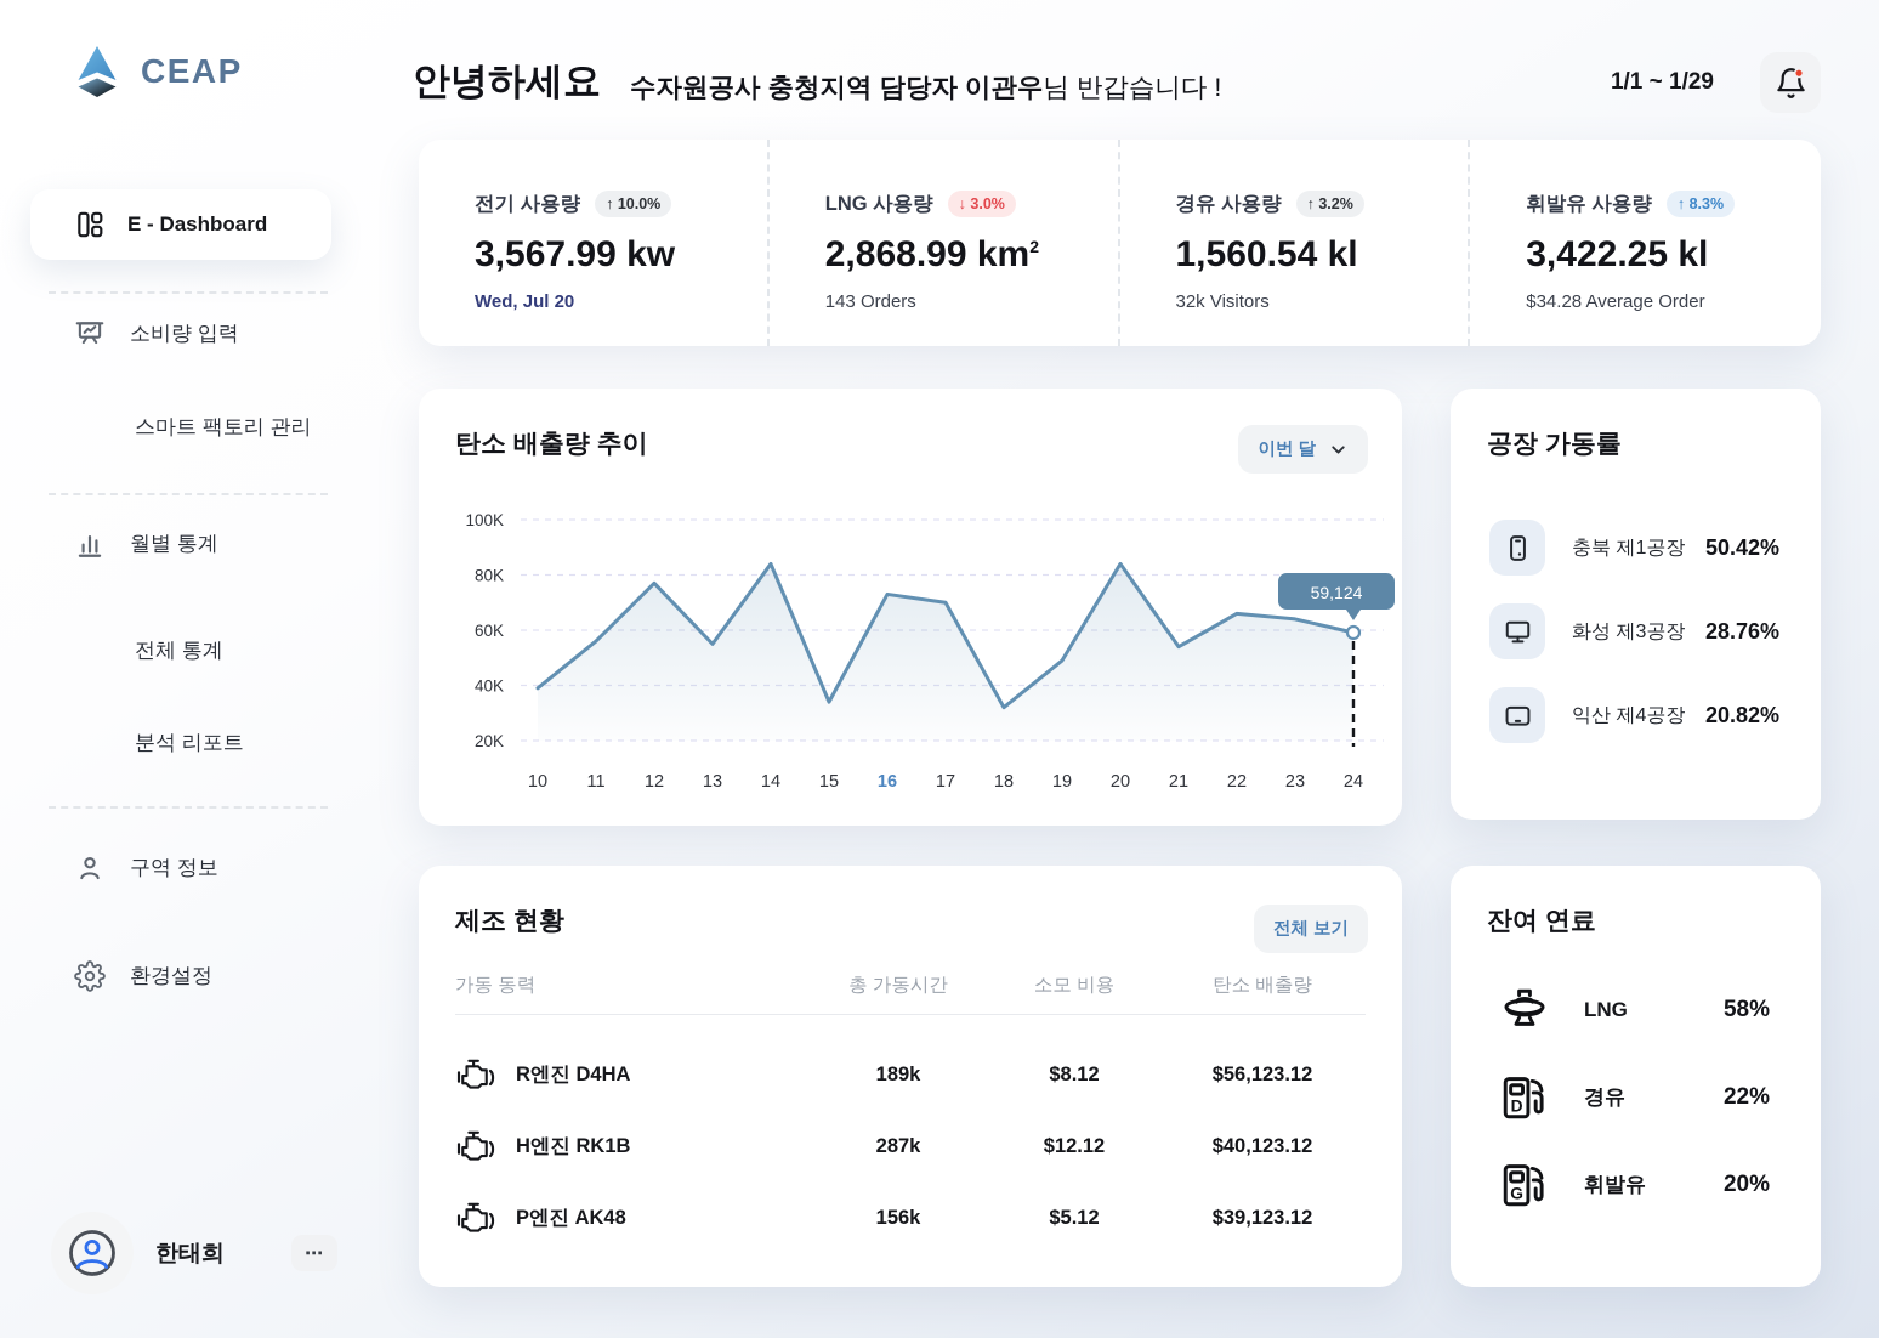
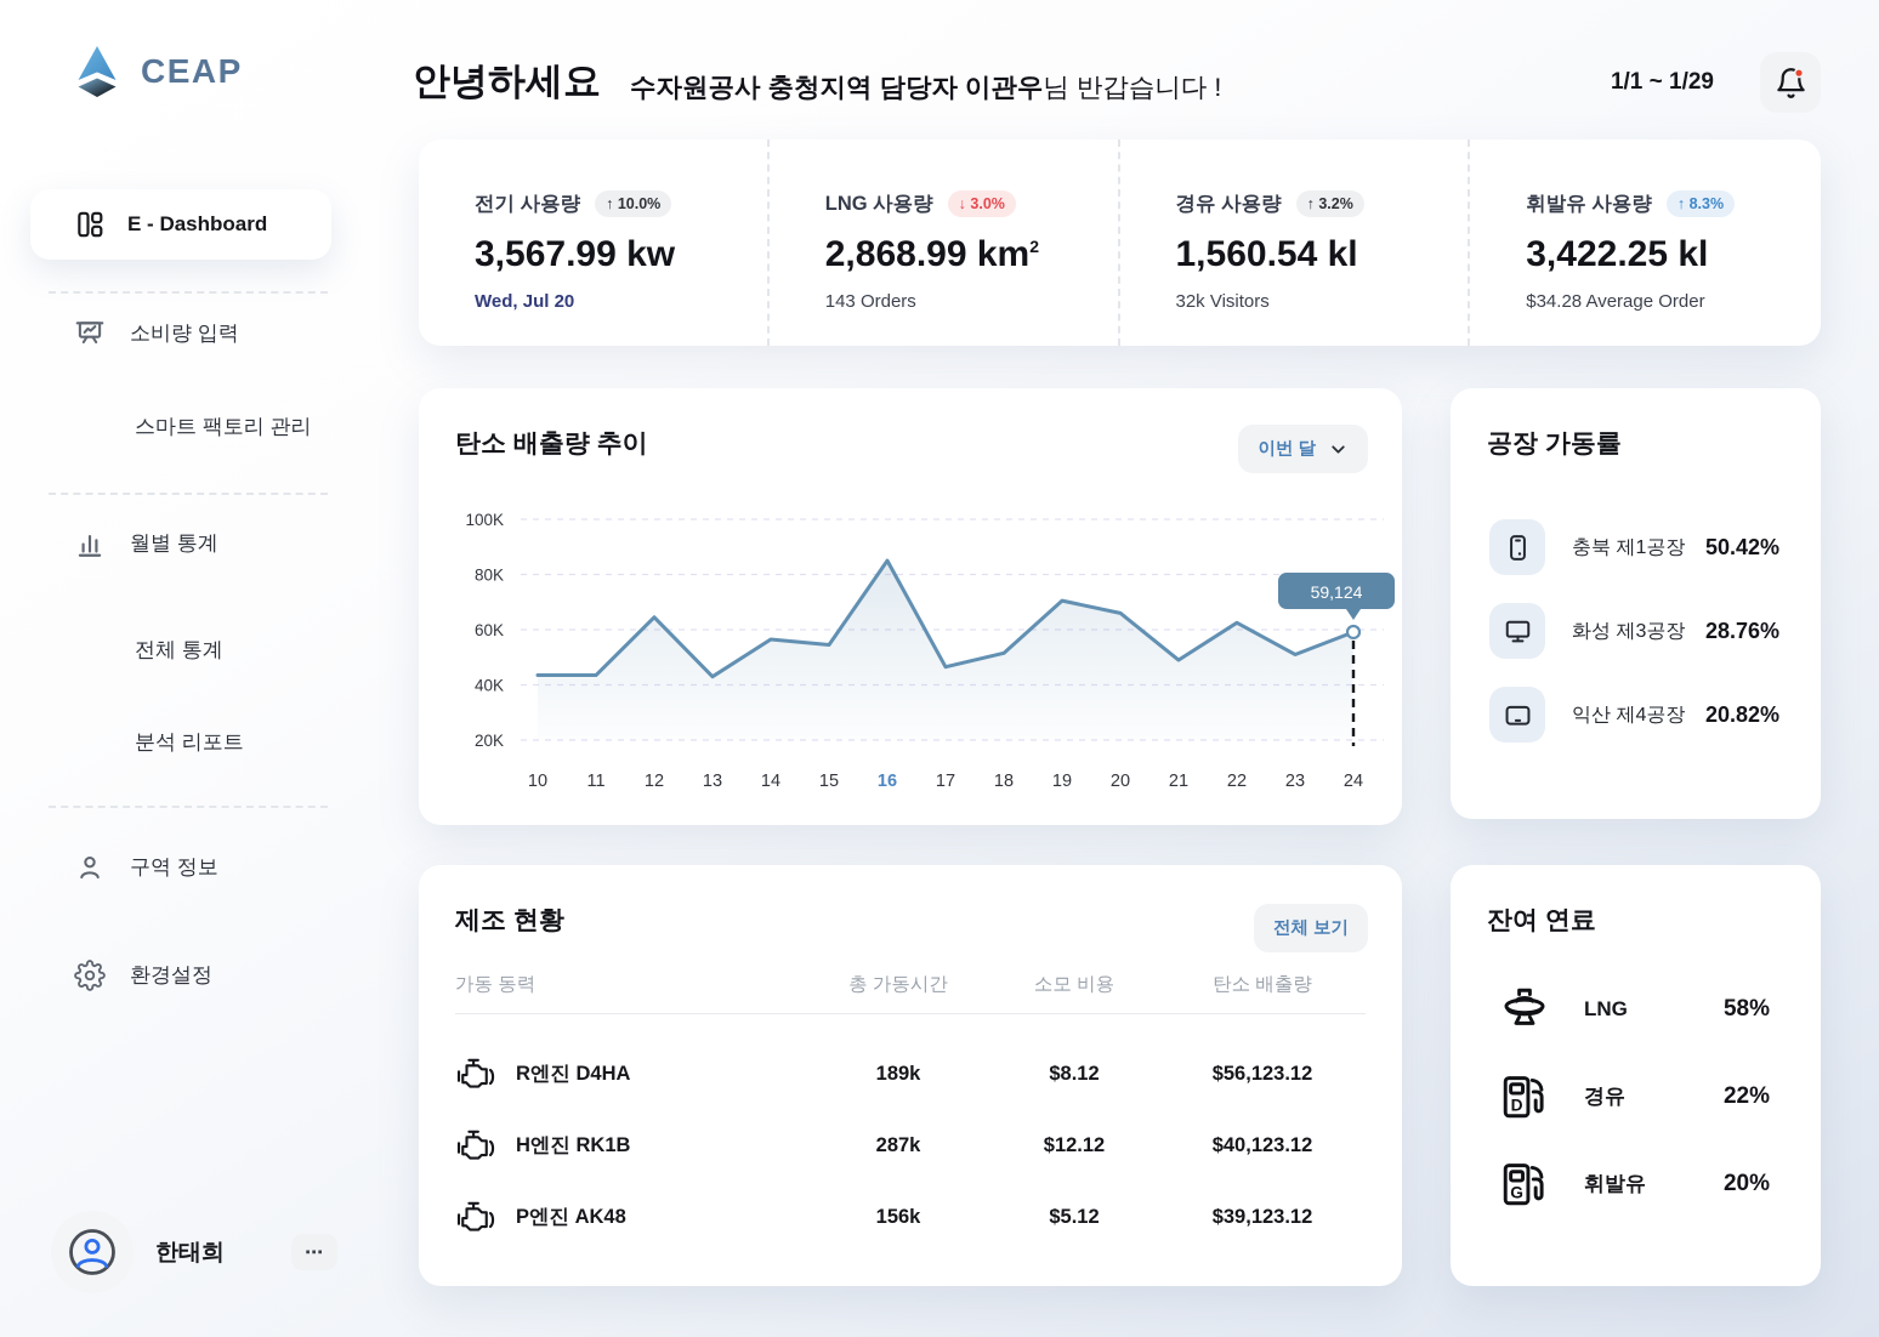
10: 39K -> 44K
11: 56K -> 44K
12: 77K -> 64K
13: 55K -> 43K
14: 84K -> 56K
15: 34K -> 54K
16: 73K -> 85K
17: 70K -> 46K
18: 32K -> 52K
19: 49K -> 70K
20: 84K -> 66K
21: 54K -> 49K
22: 66K -> 62K
23: 64K -> 51K
